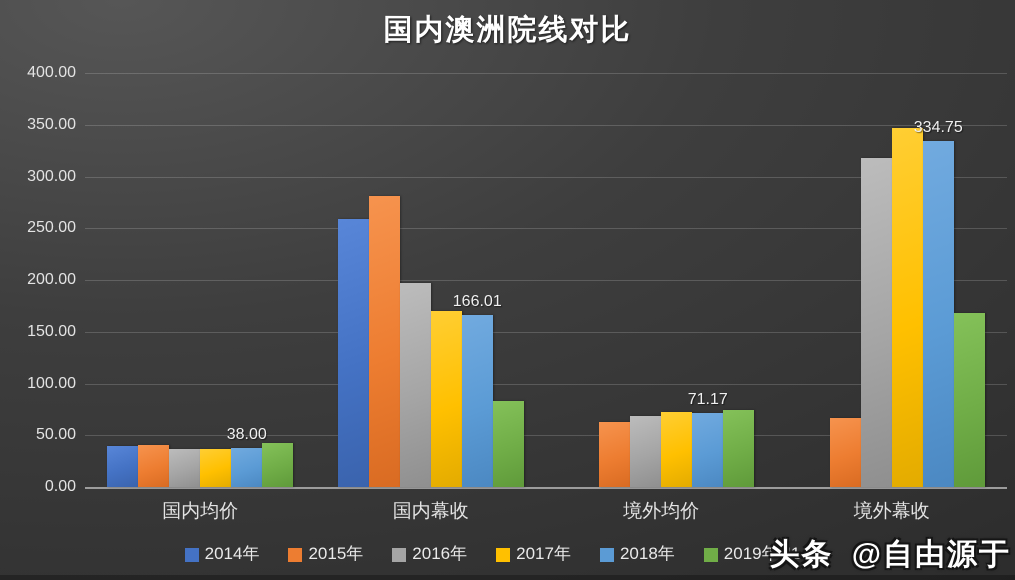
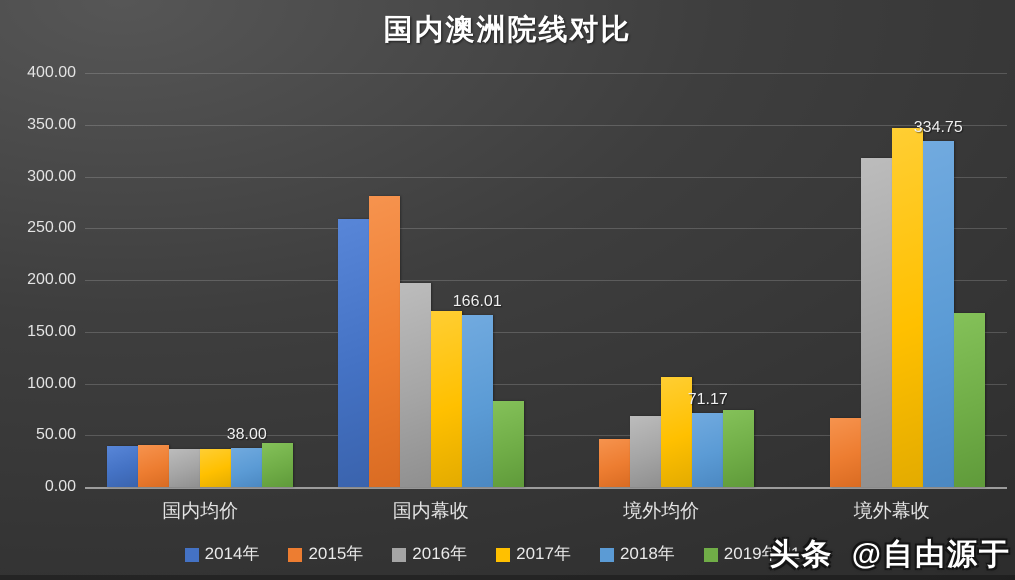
2015年/境外均价: 63 -> 46
2017年/境外均价: 72 -> 106
